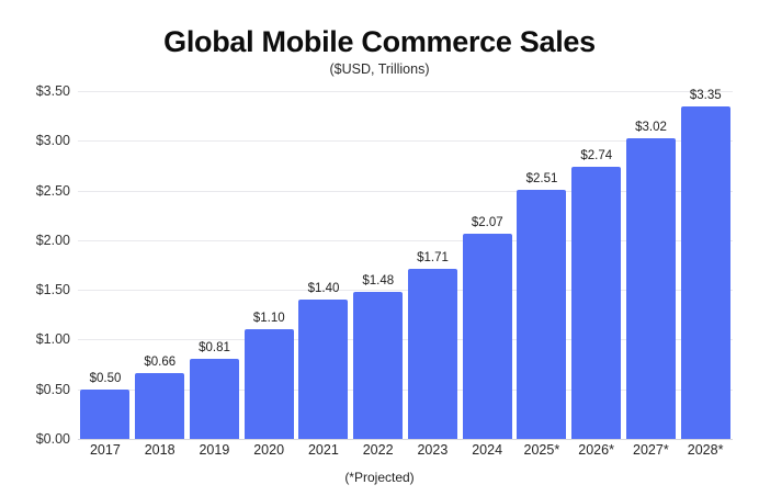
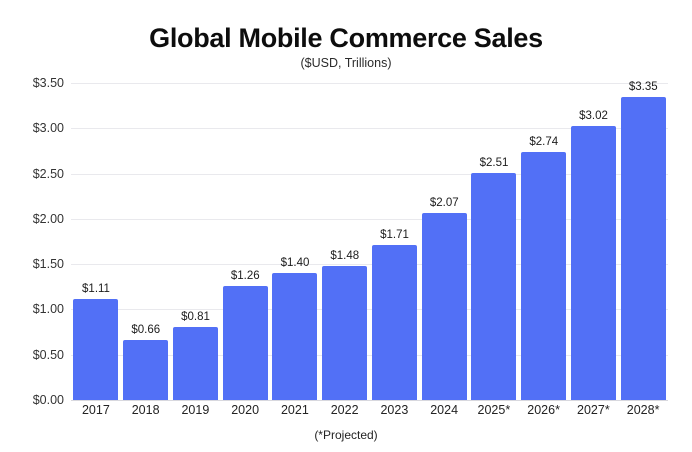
2017: $0.50 -> $1.11
2020: $1.10 -> $1.26
